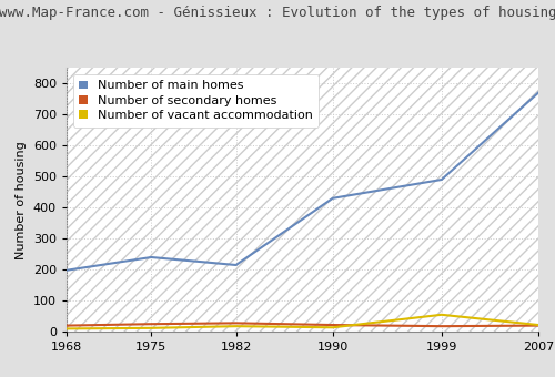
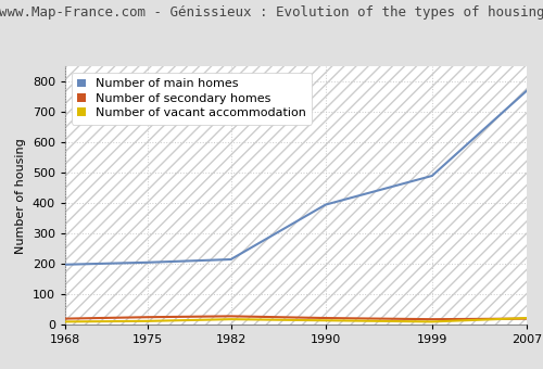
Number of main homes/1975: 240 -> 205
Number of main homes/1990: 430 -> 395
Number of vacant accommodation/1999: 55 -> 10
